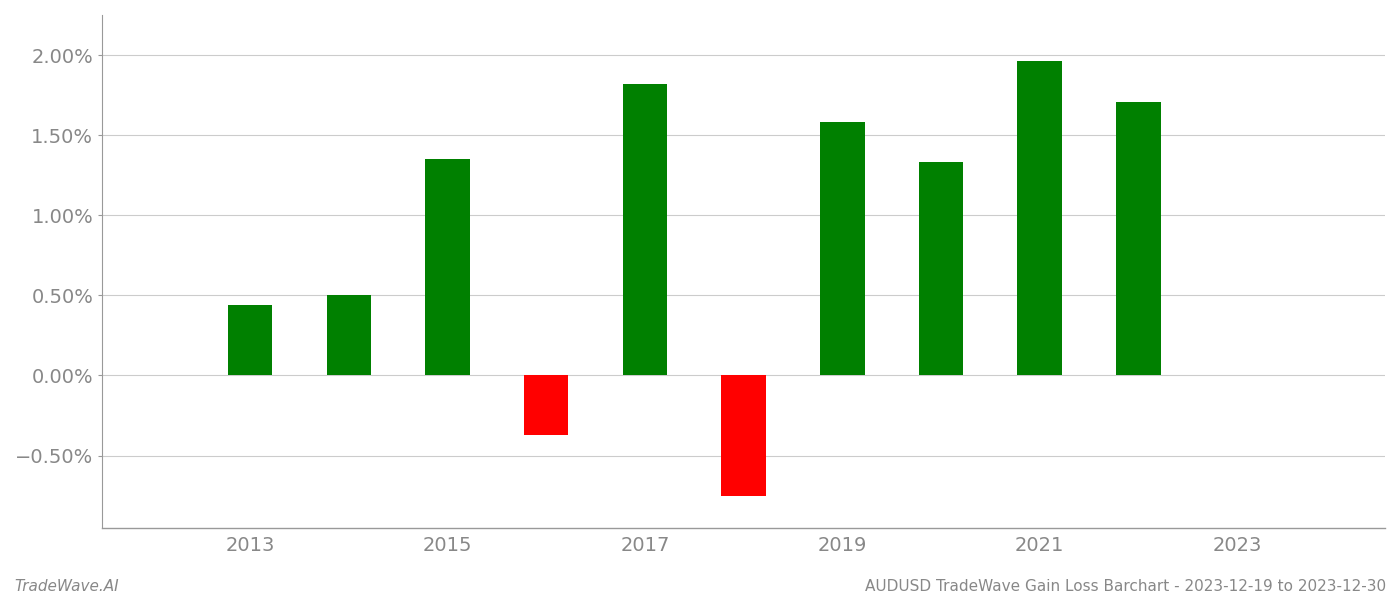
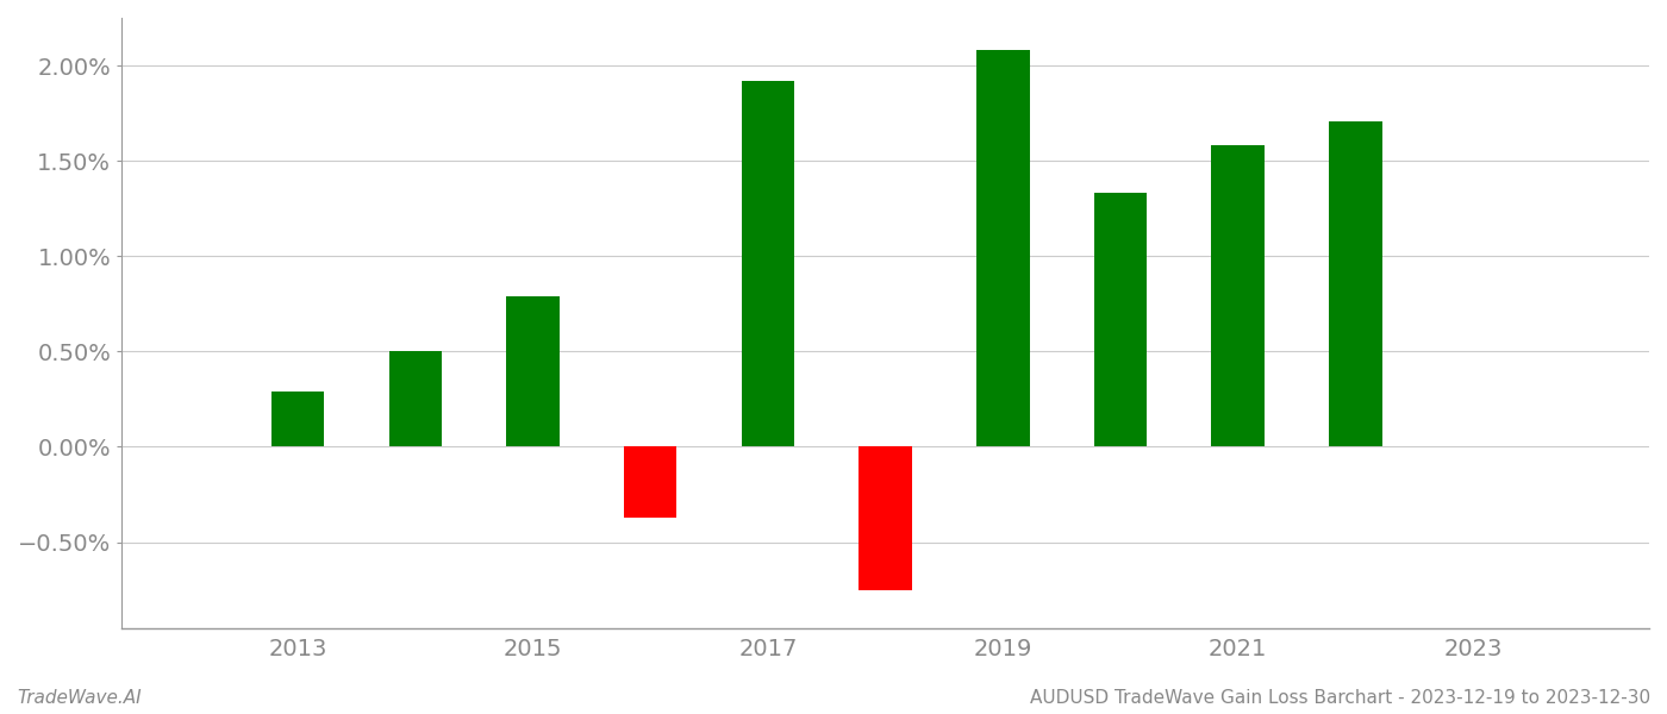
2013: 0.44% -> 0.29%
2015: 1.35% -> 0.79%
2017: 1.82% -> 1.92%
2019: 1.58% -> 2.08%
2021: 1.96% -> 1.58%
